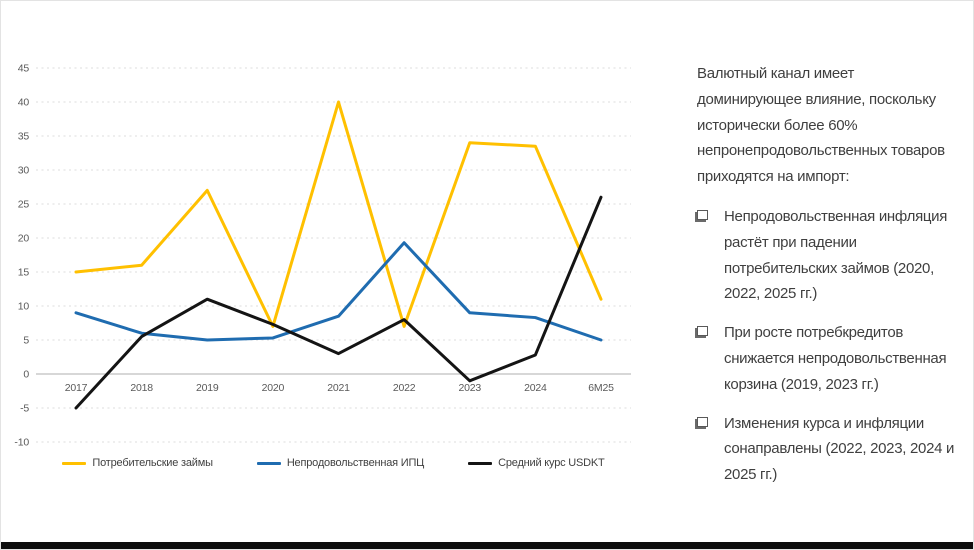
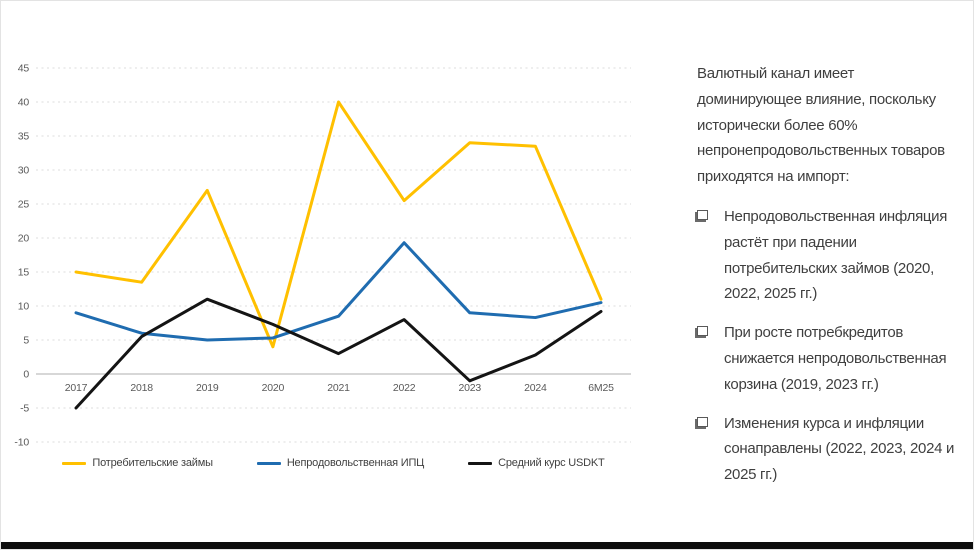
Потребительские займы/2018: 16 -> 14
Потребительские займы/2020: 7 -> 4
Потребительские займы/2022: 7 -> 26
Непродовольственная ИПЦ/6М25: 5 -> 10
Средний курс USDKT/6М25: 26 -> 9
